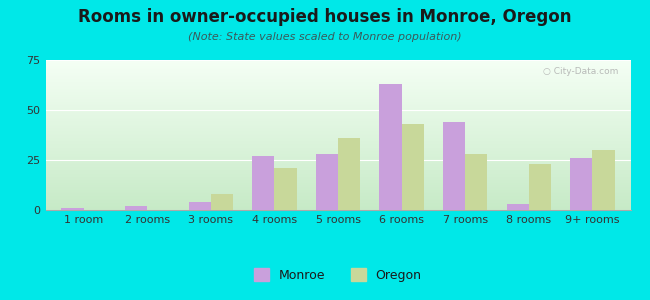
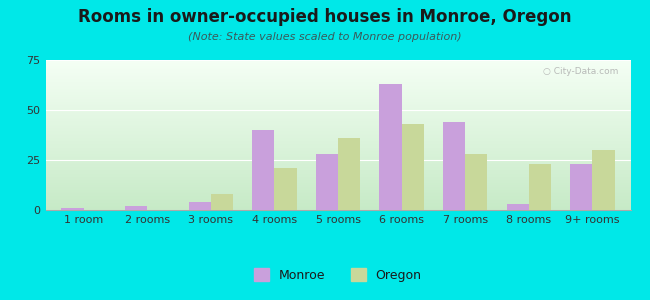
Monroe/4 rooms: 27 -> 40
Monroe/9+ rooms: 26 -> 23
